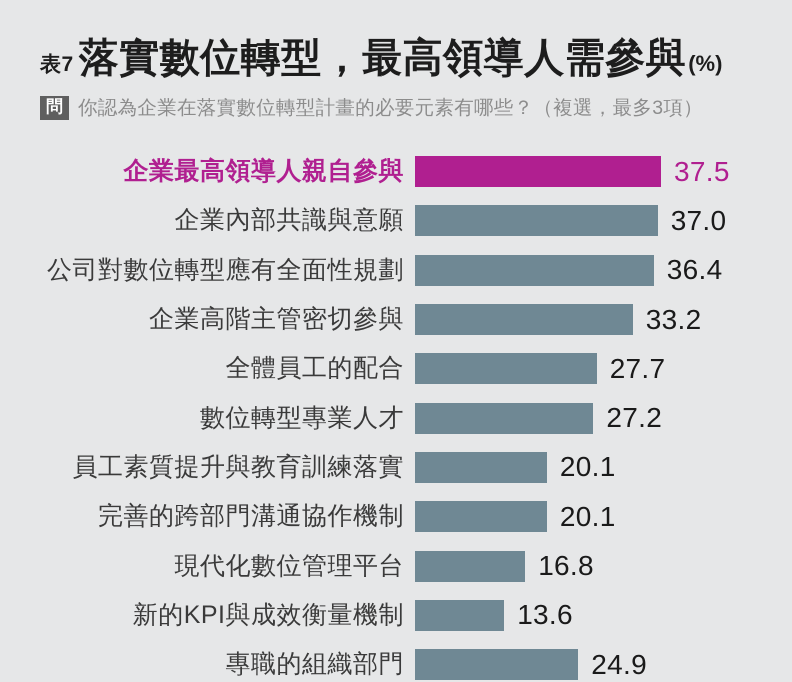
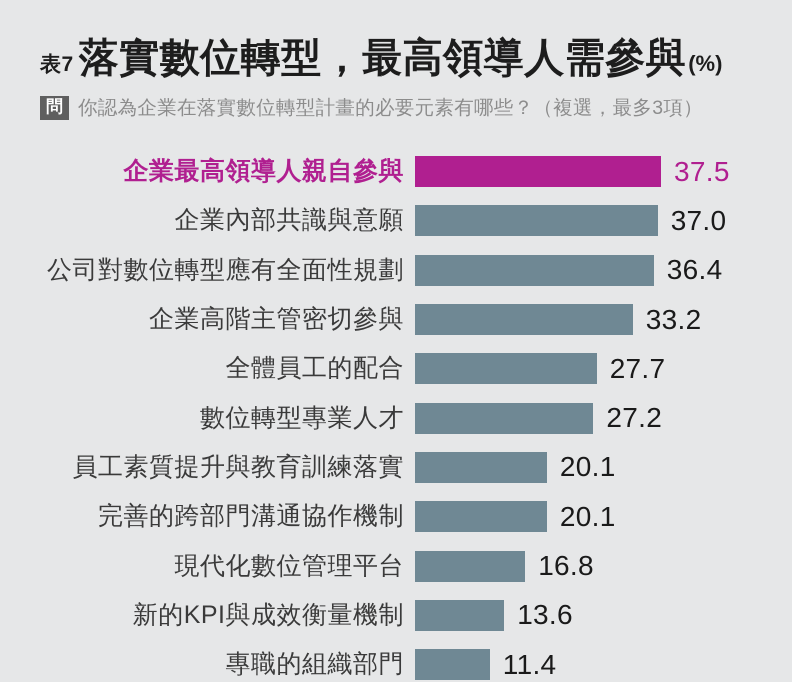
專職的組織部門: 24.9 -> 11.4
